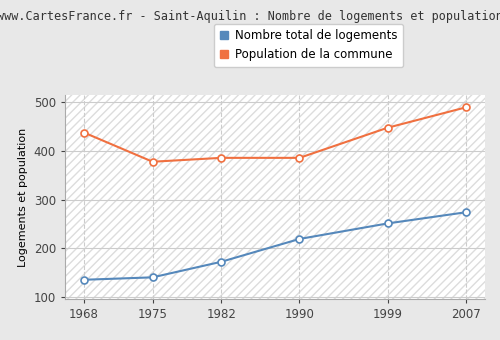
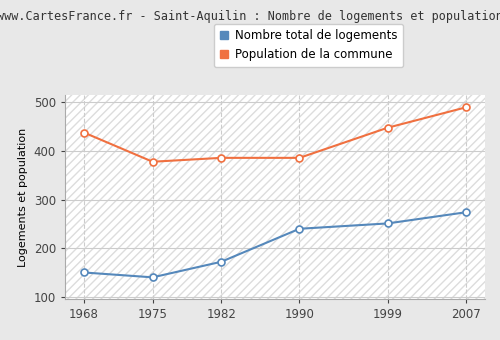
Nombre total de logements/1968: 135 -> 150
Nombre total de logements/1990: 219 -> 240
